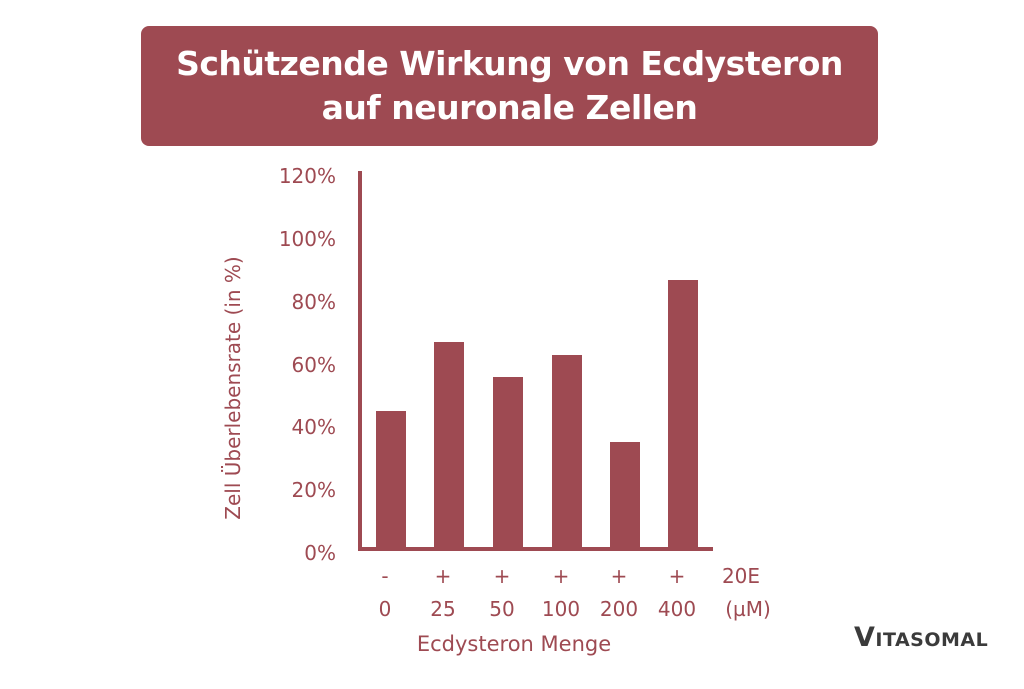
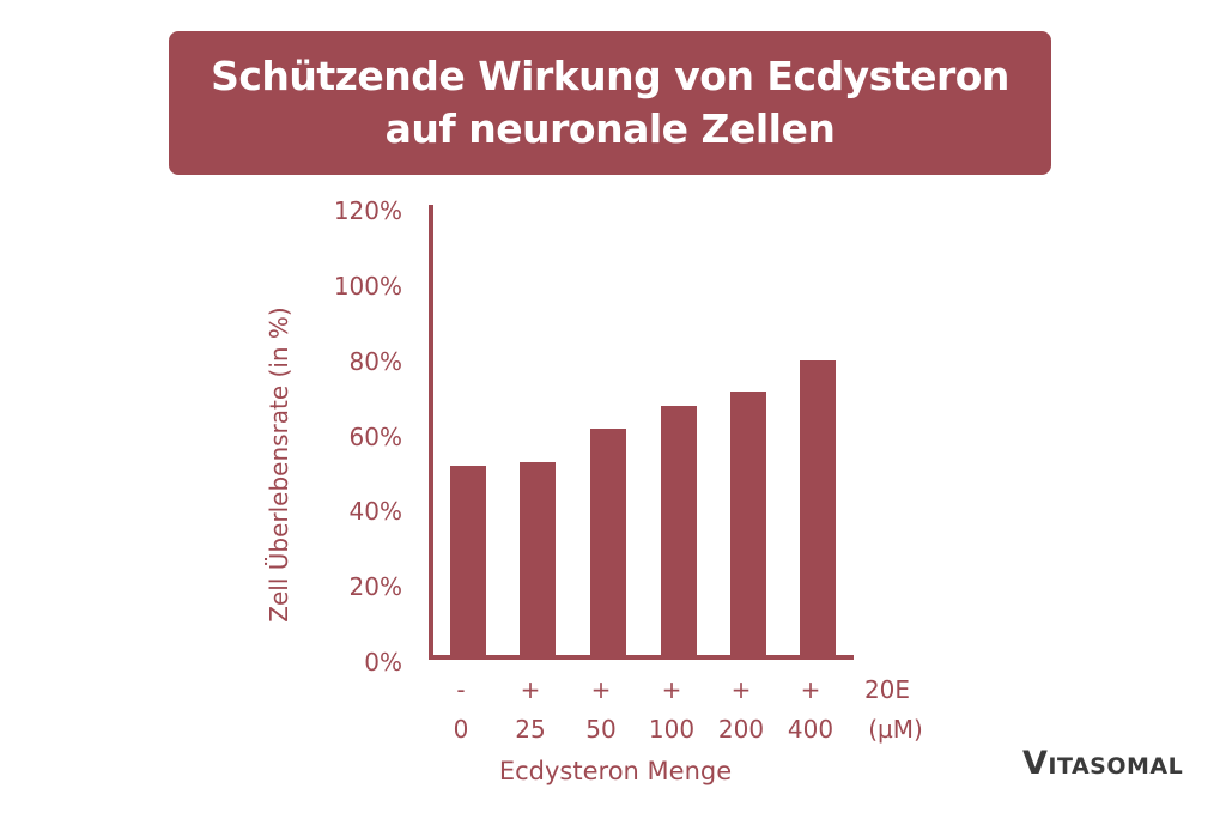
0: 44% -> 51%
25: 66% -> 52%
50: 55% -> 61%
100: 62% -> 67%
200: 34% -> 71%
400: 86% -> 79%
